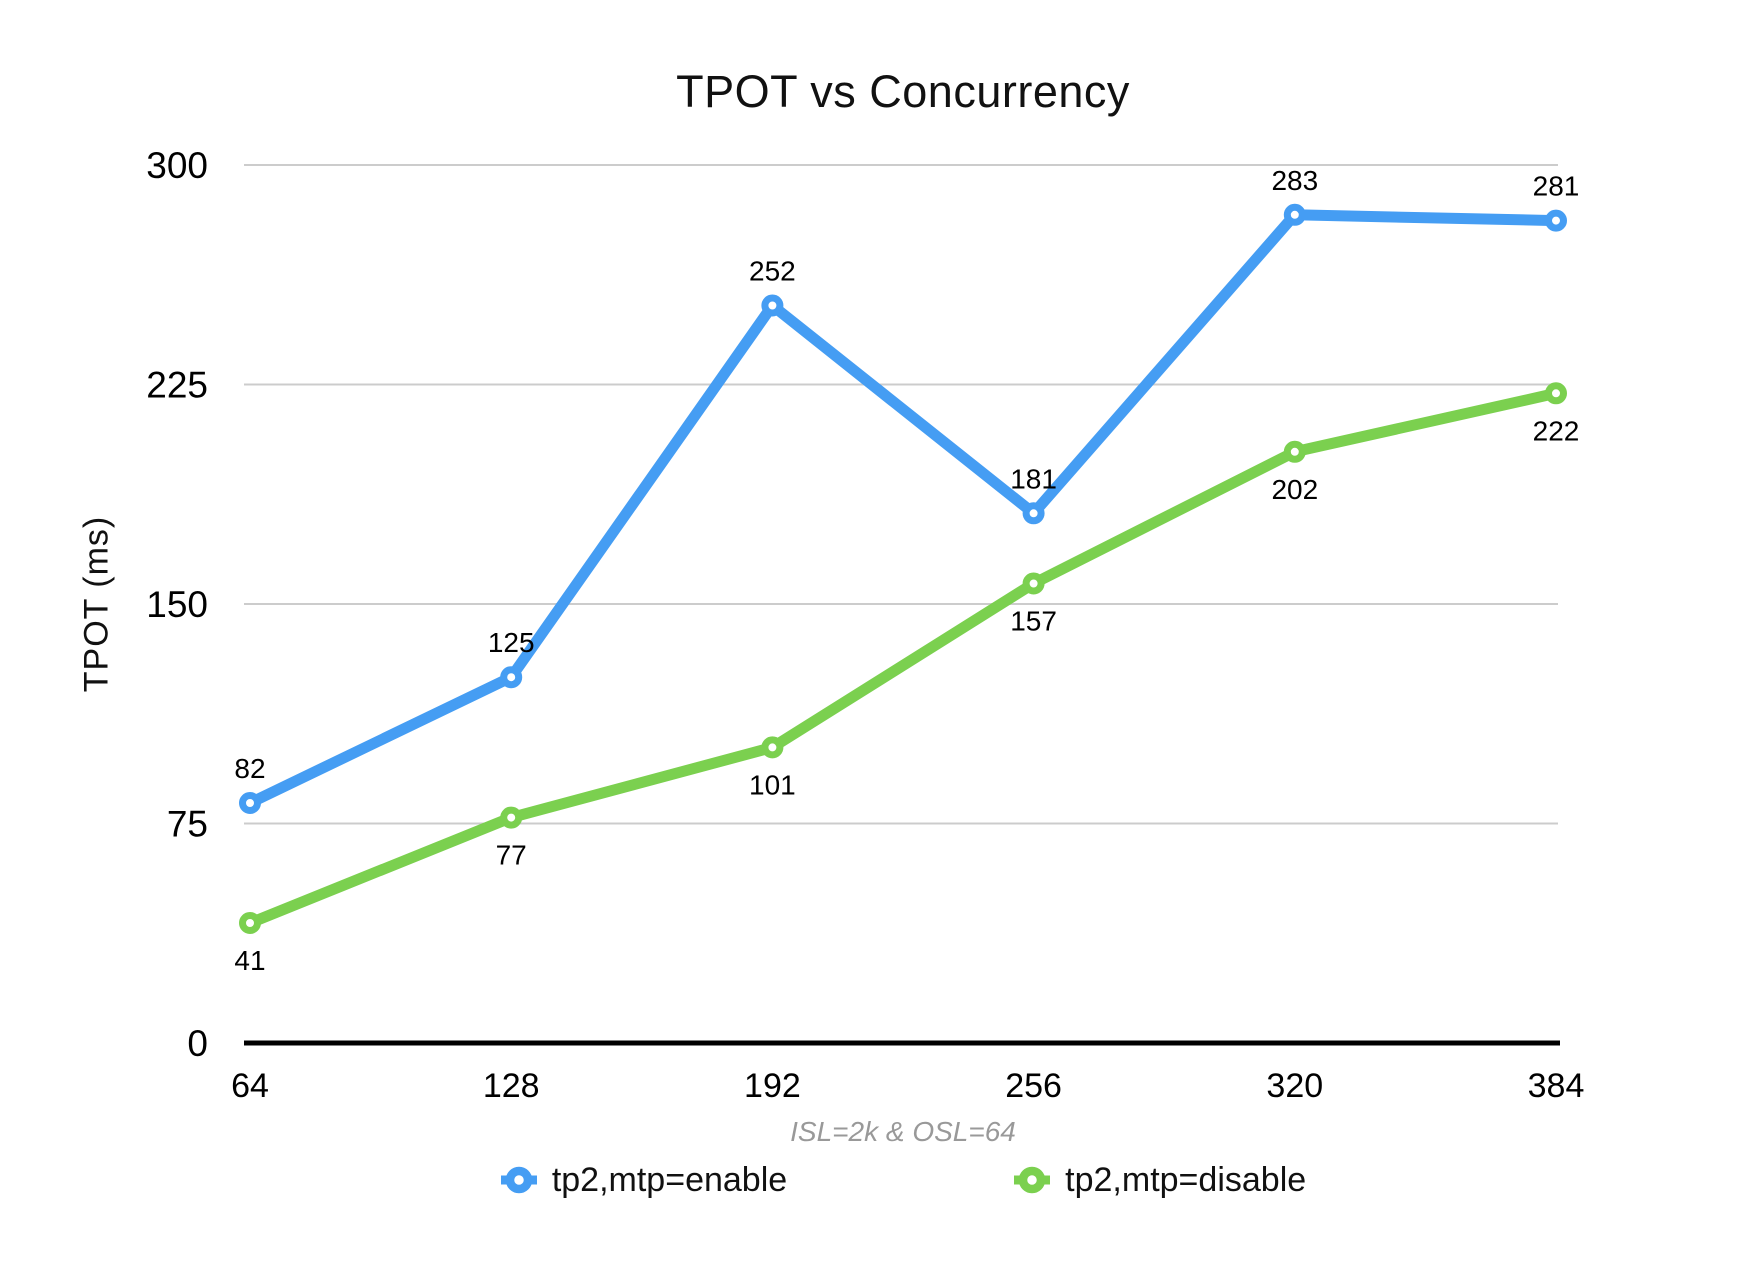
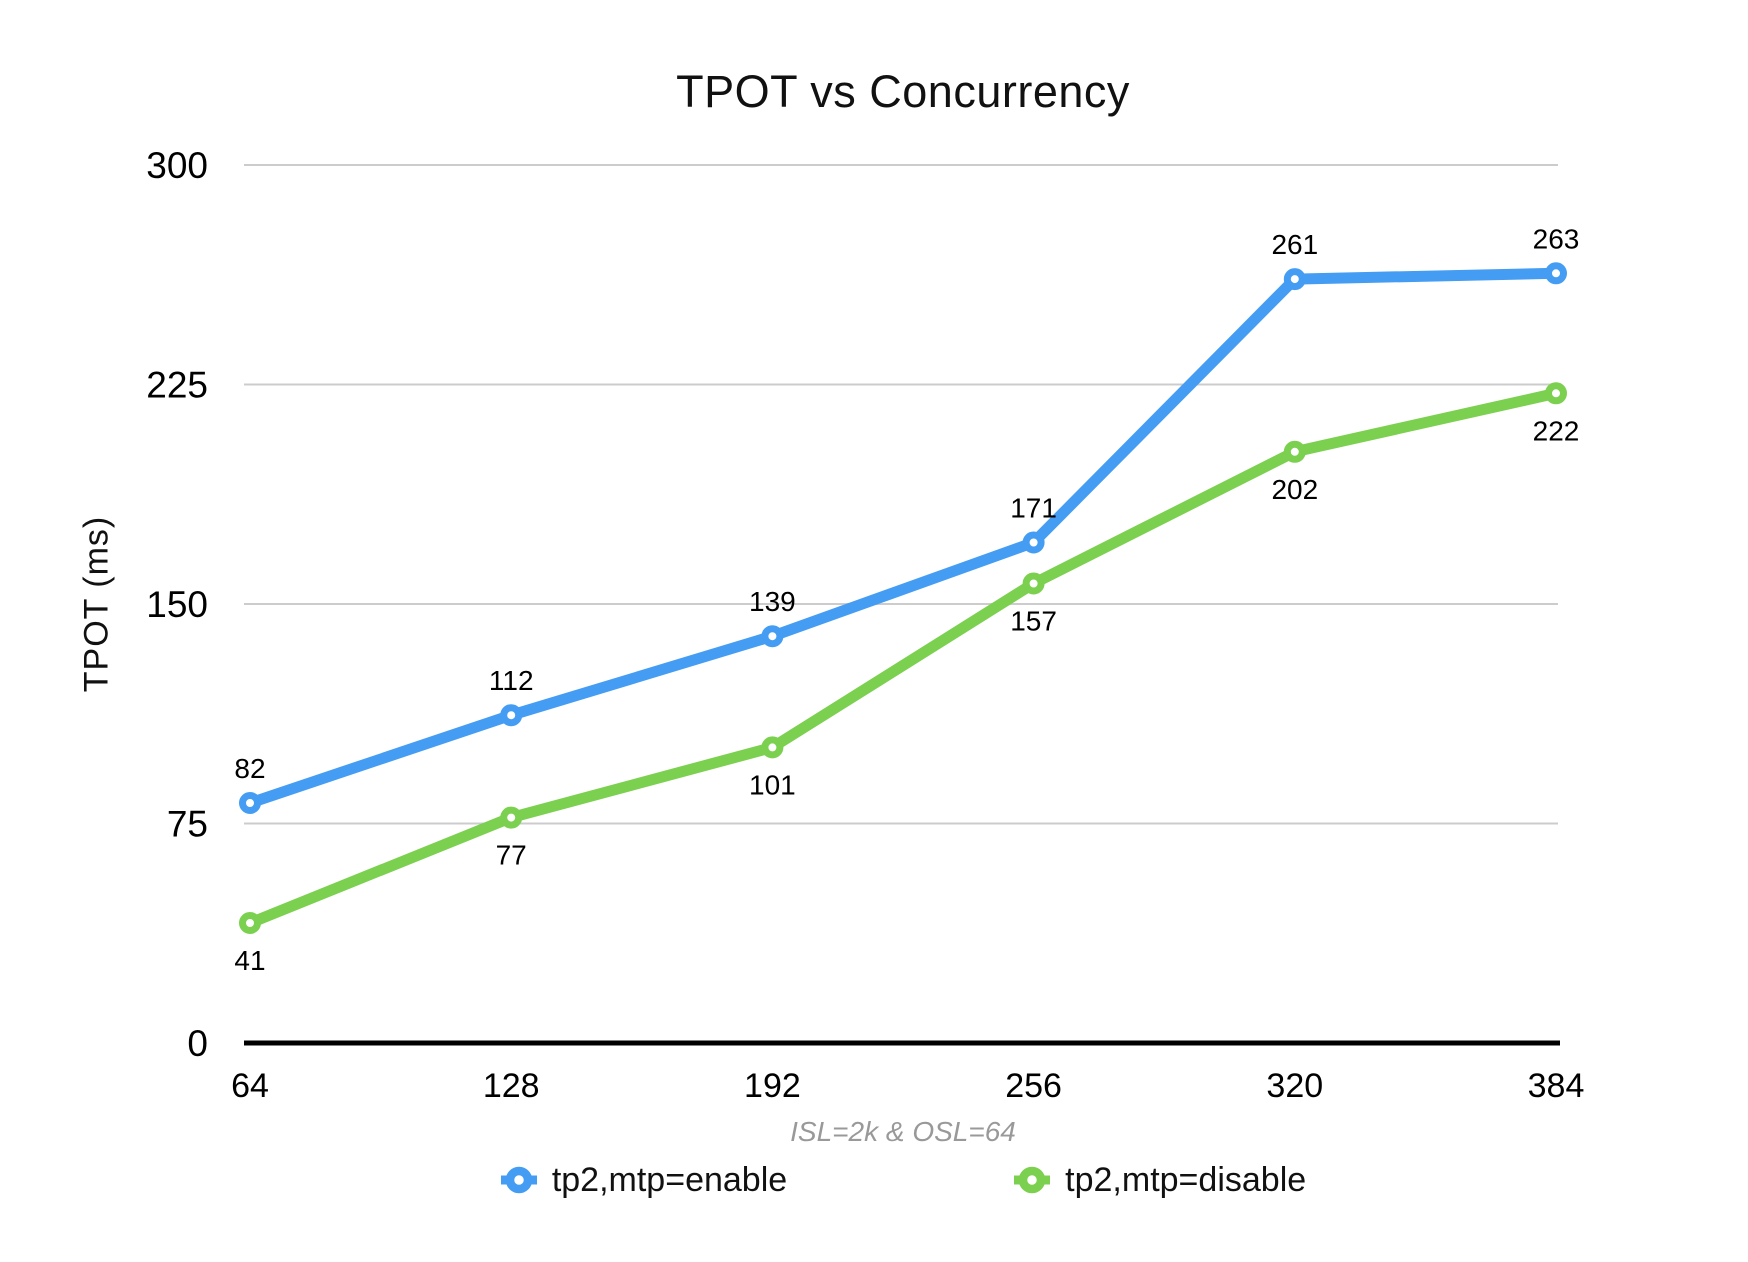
tp2,mtp=enable/128: 125 -> 112
tp2,mtp=enable/192: 252 -> 139
tp2,mtp=enable/256: 181 -> 171
tp2,mtp=enable/320: 283 -> 261
tp2,mtp=enable/384: 281 -> 263
